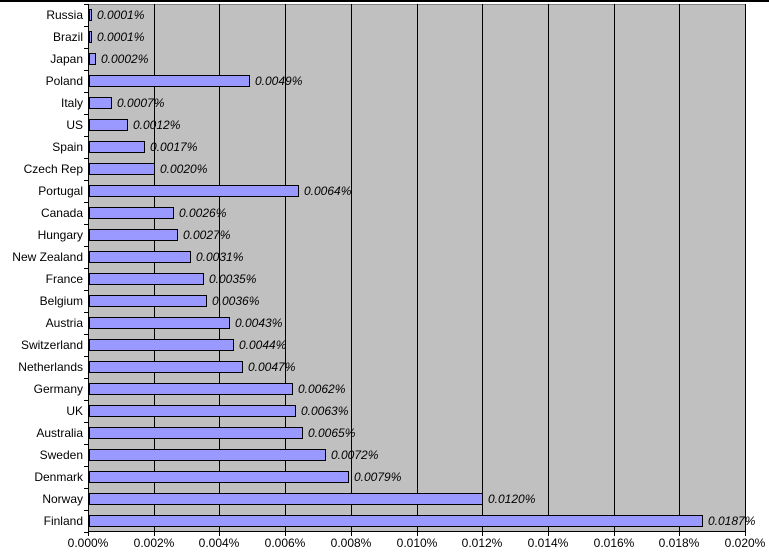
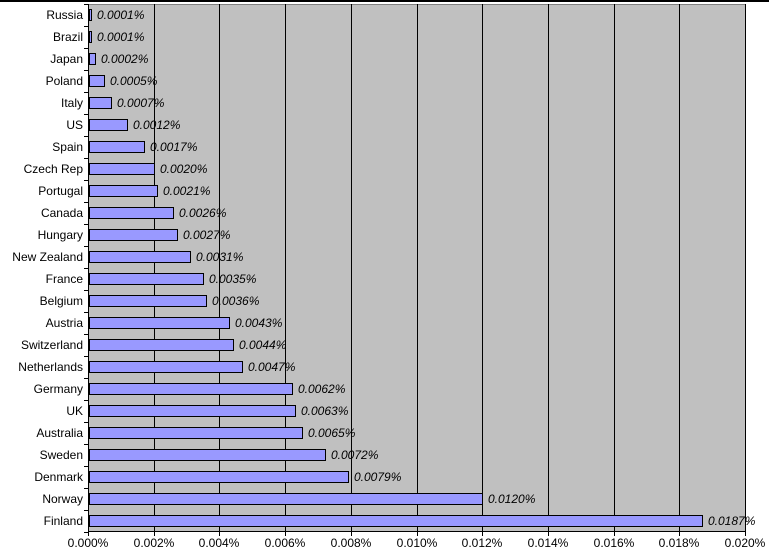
Poland: 0.0049% -> 0.0005%
Portugal: 0.0064% -> 0.0021%
